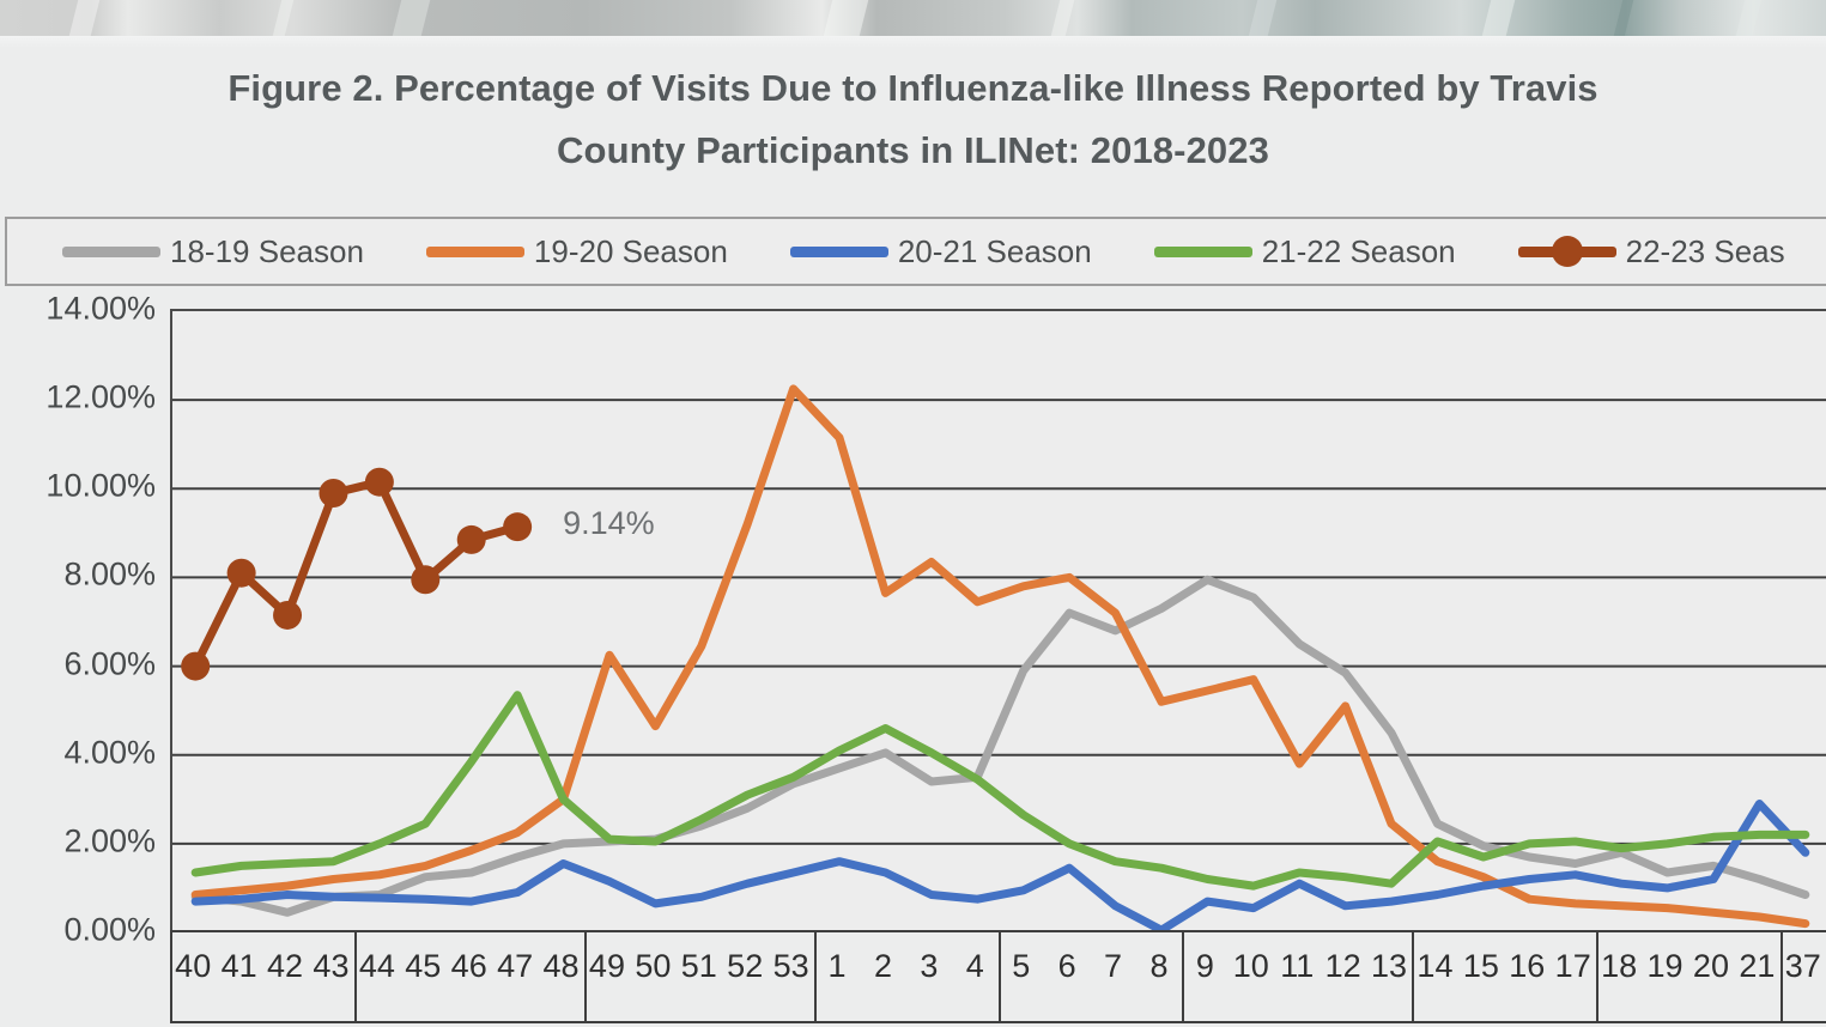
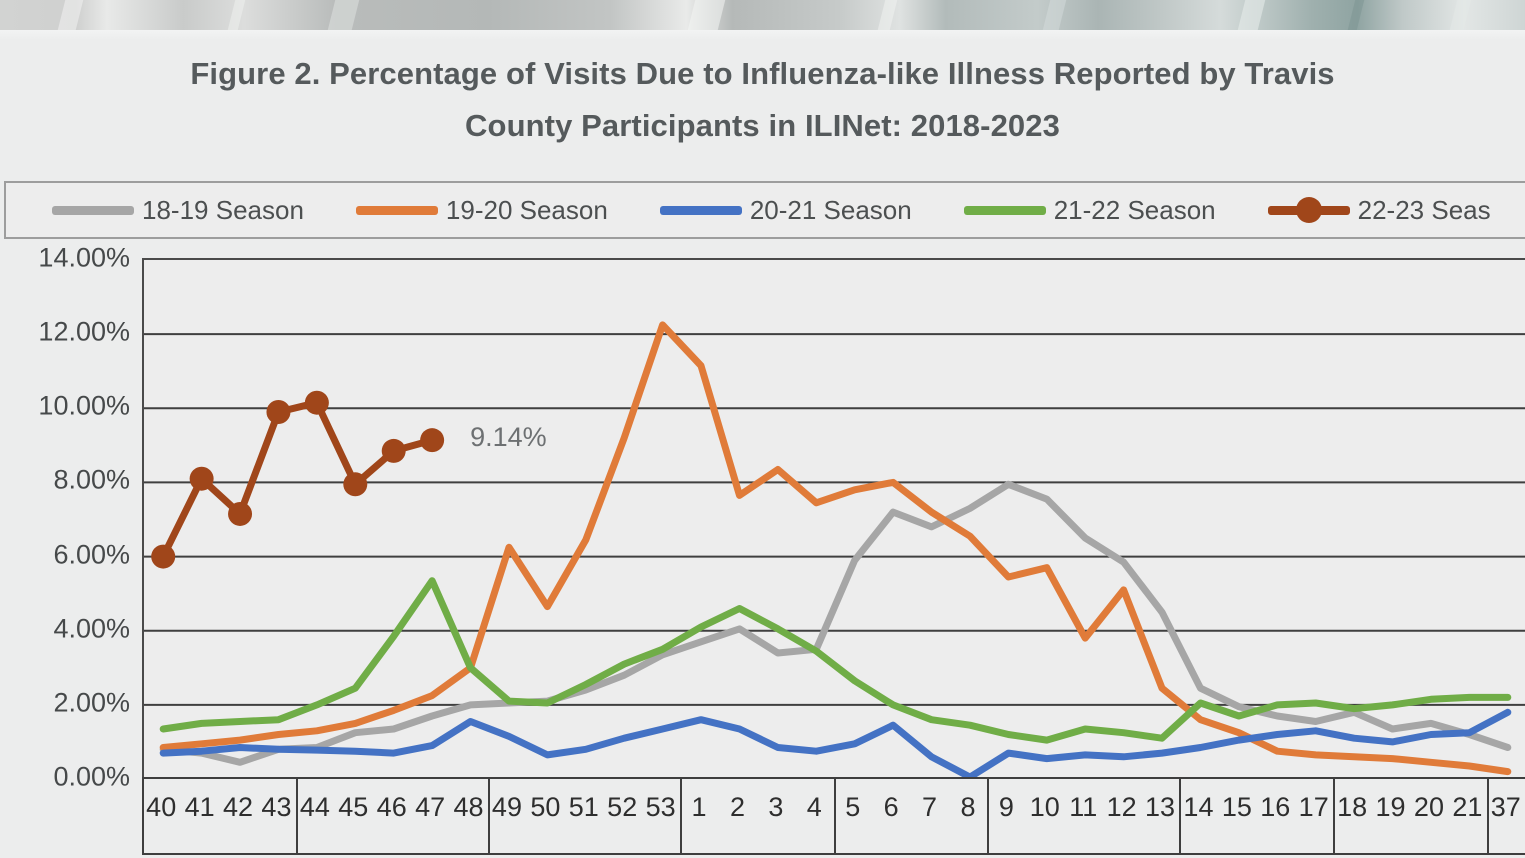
19-20 Season/8: 5.2% -> 6.5%
20-21 Season/11: 1.1% -> 0.7%
20-21 Season/21: 2.9% -> 1.2%
